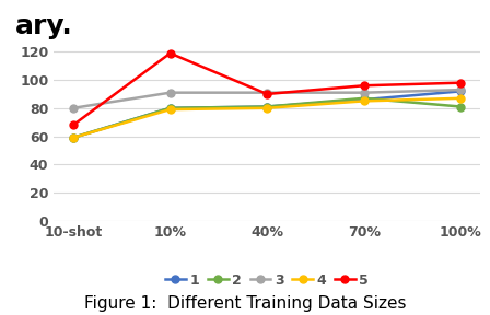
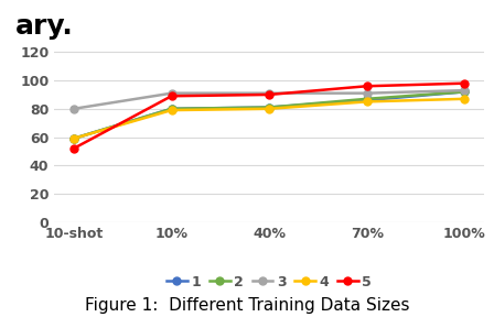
5/10-shot: 68 -> 52
5/10%: 119 -> 89
2/100%: 81 -> 92
